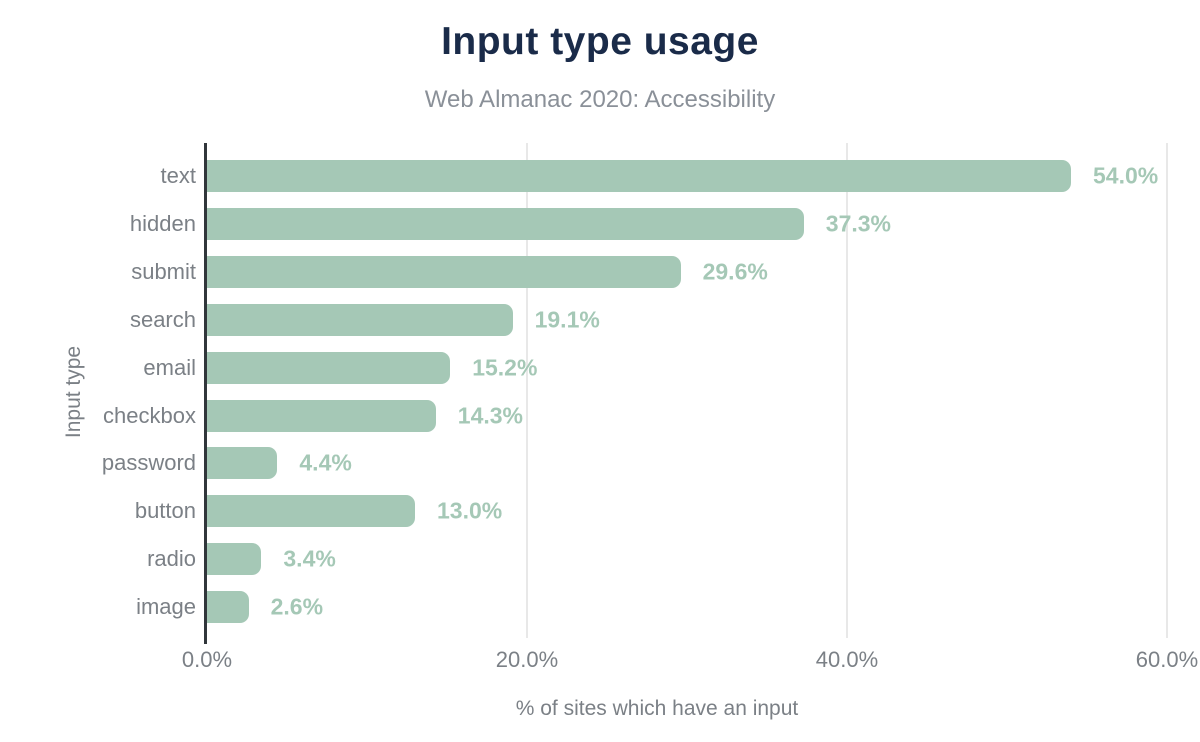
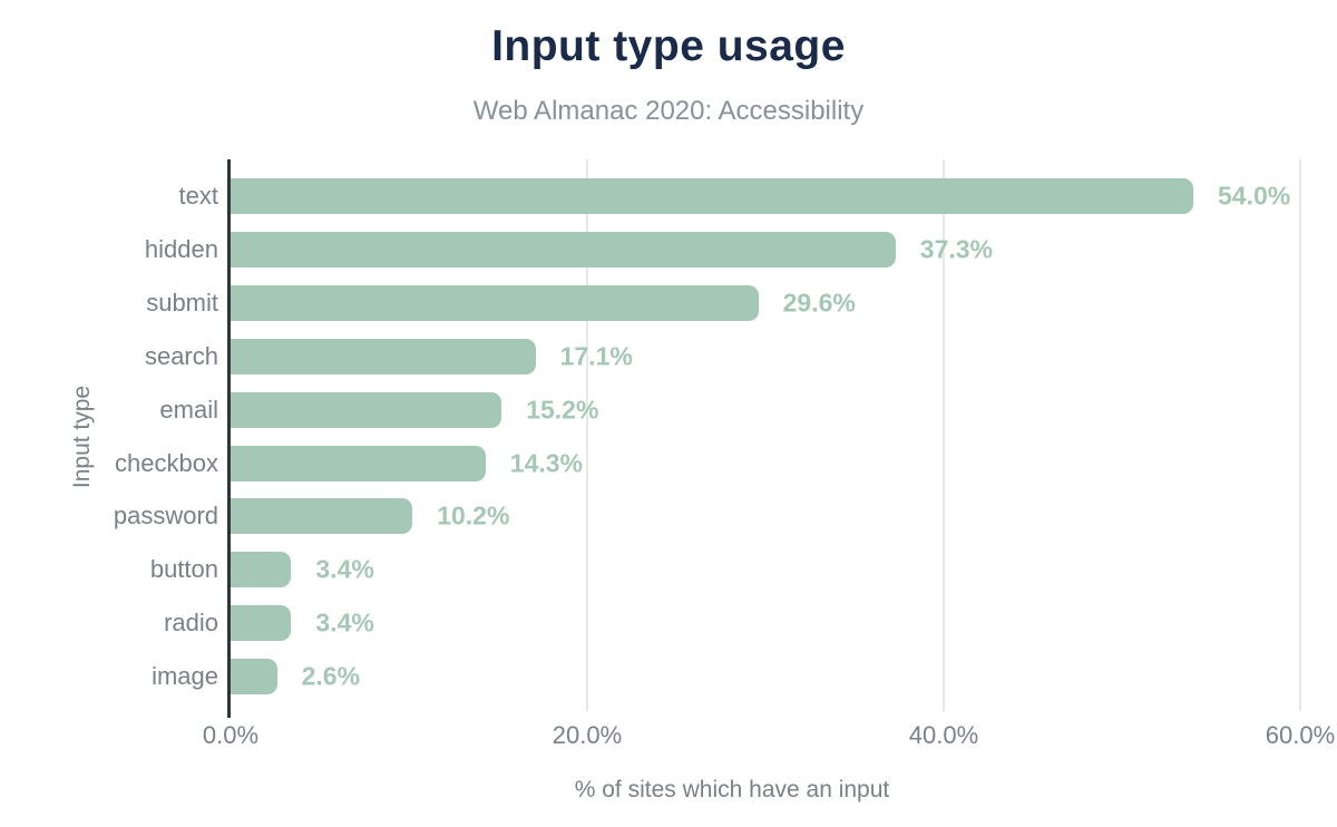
search: 19.1% -> 17.1%
password: 4.4% -> 10.2%
button: 13.0% -> 3.4%
